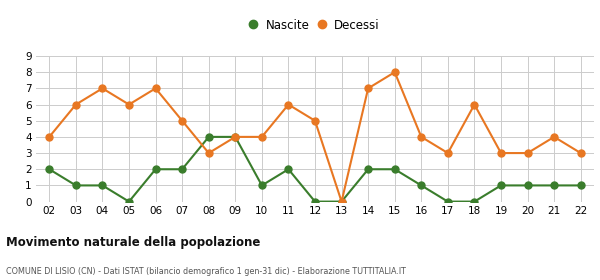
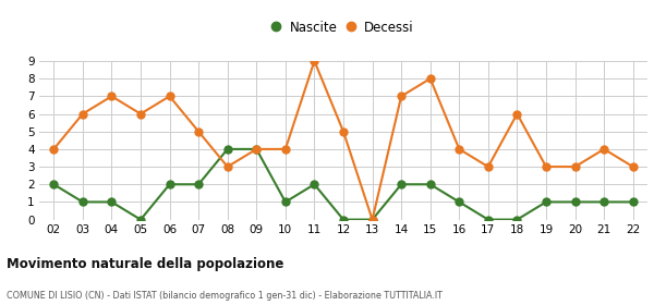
Decessi/11: 6 -> 9
